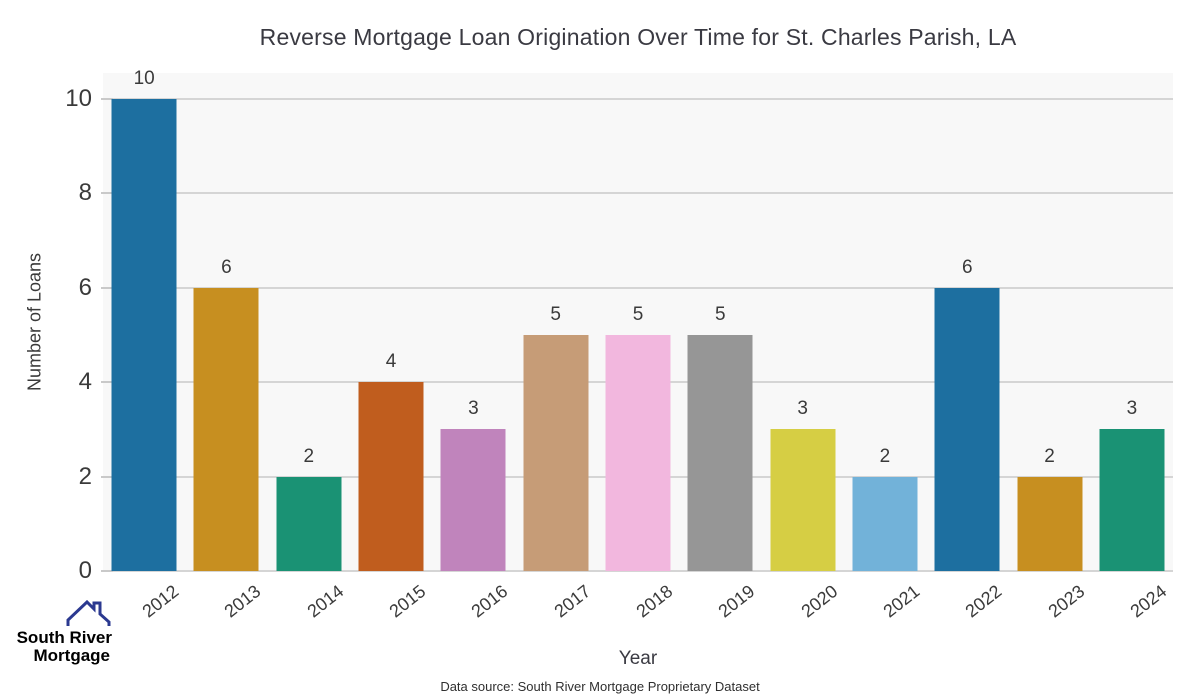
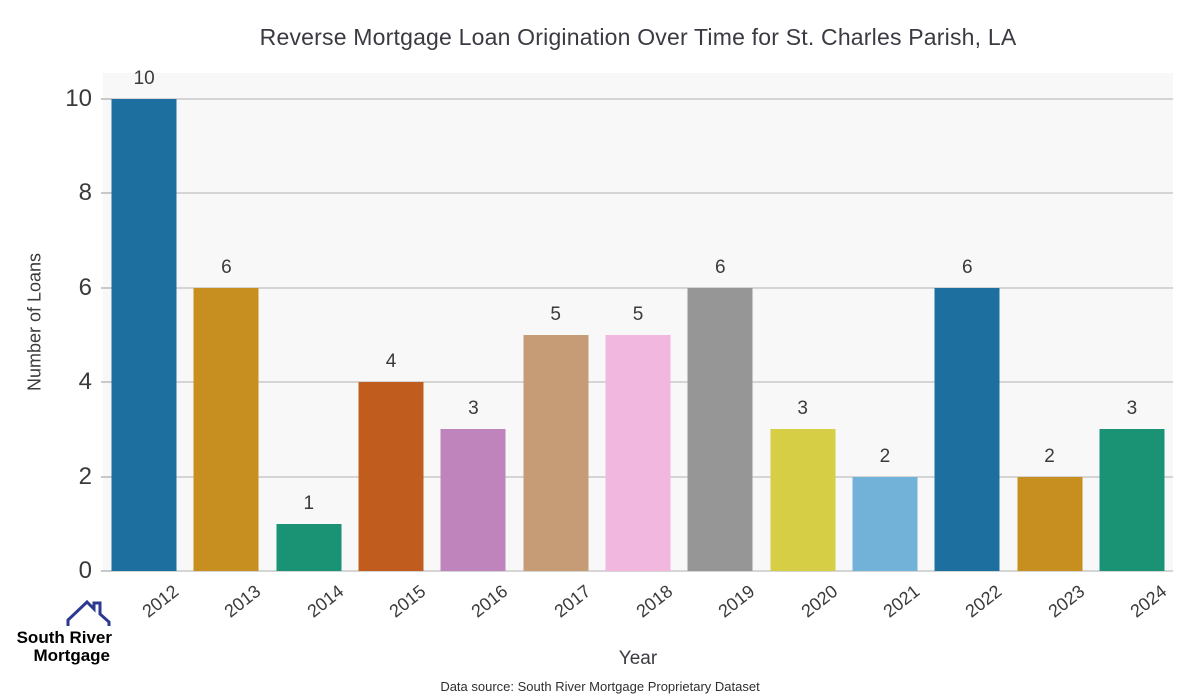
2014: 2 -> 1
2019: 5 -> 6
